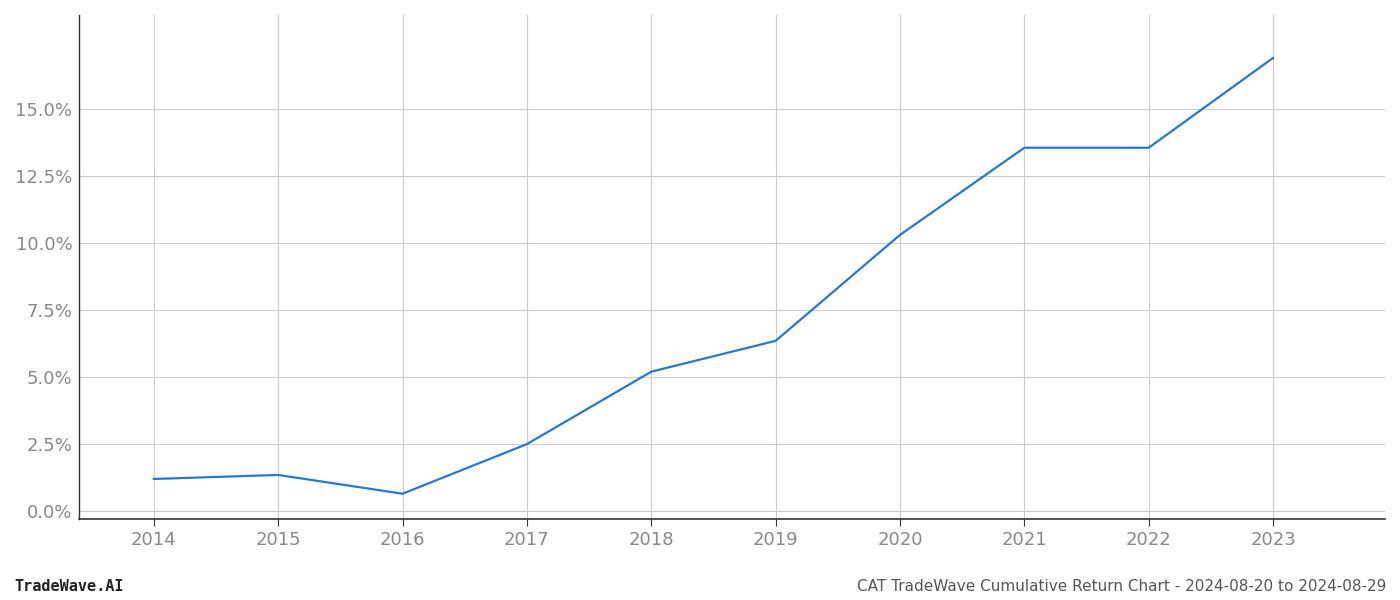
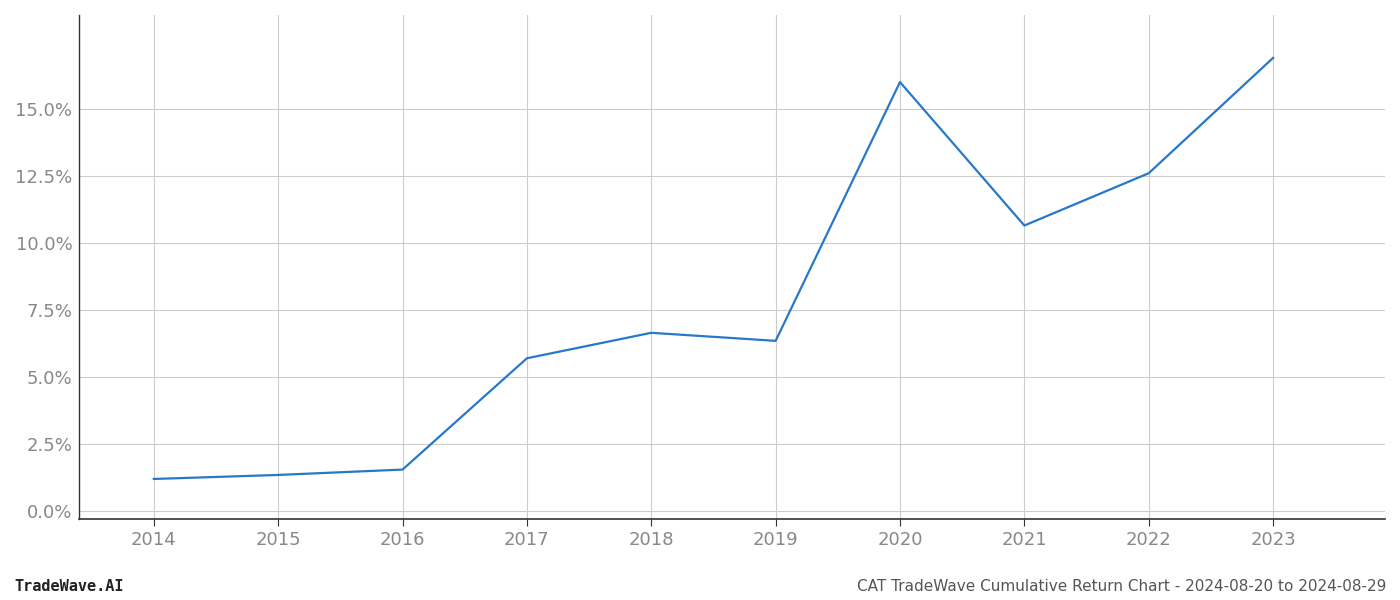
2016: 0.65% -> 1.55%
2017: 2.50% -> 5.70%
2018: 5.20% -> 6.65%
2020: 10.30% -> 16.00%
2021: 13.55% -> 10.65%
2022: 13.55% -> 12.60%
